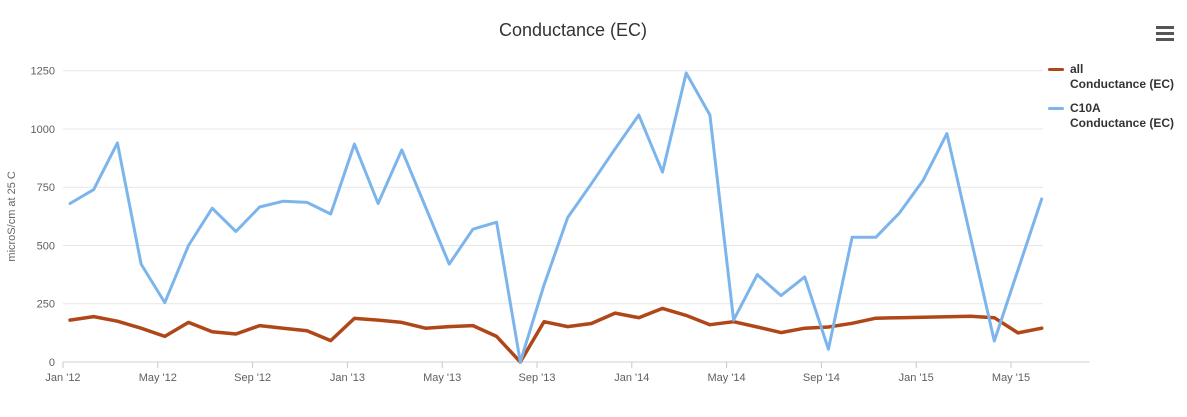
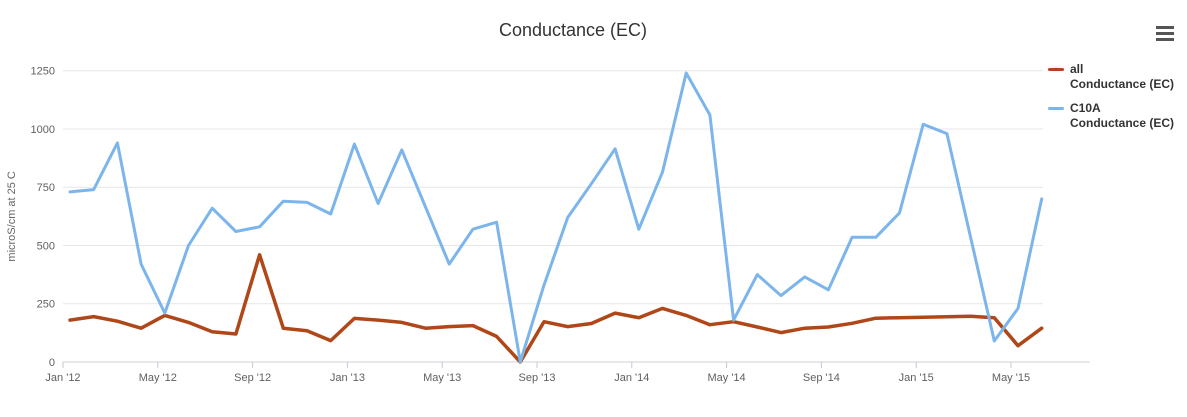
C10A/Jan '12: 680 -> 730
all/May '12: 110 -> 200
C10A/May '12: 260 -> 210
all/Sep '12: 160 -> 460
C10A/Sep '12: 660 -> 580
C10A/Jan '14: 1060 -> 570
C10A/Sep '14: 60 -> 310
C10A/Jan '15: 780 -> 1020
all/May '15: 120 -> 70
C10A/May '15: 400 -> 230
